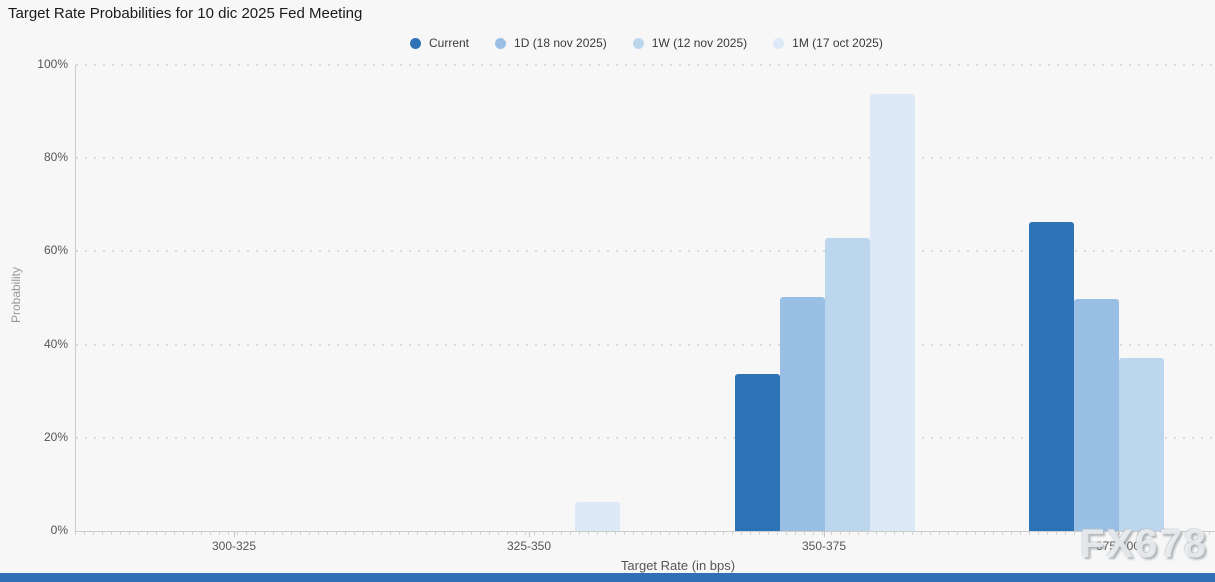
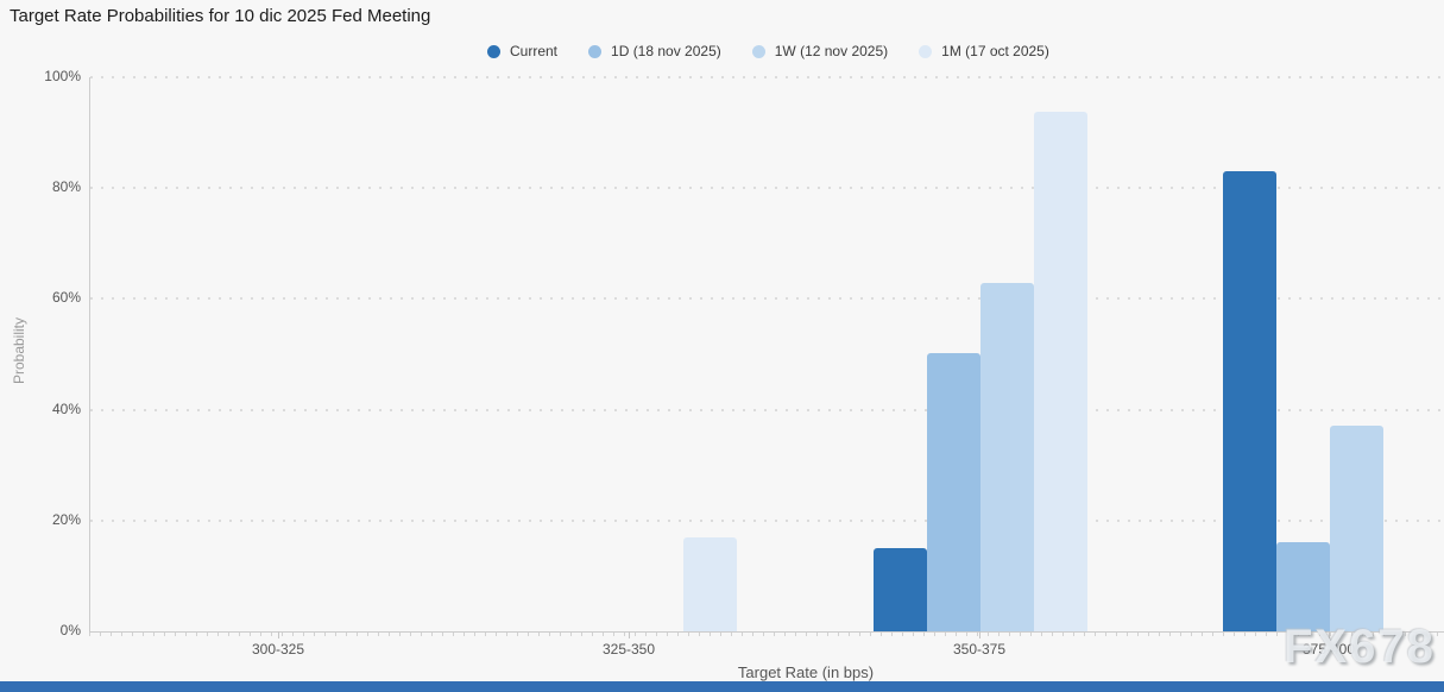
1M (17 oct 2025)/325-350: 6% -> 17%
Current/350-375: 34% -> 15%
Current/375-400: 66% -> 83%
1D (18 nov 2025)/375-400: 50% -> 16%
